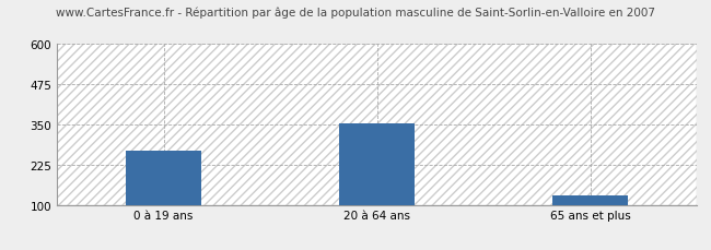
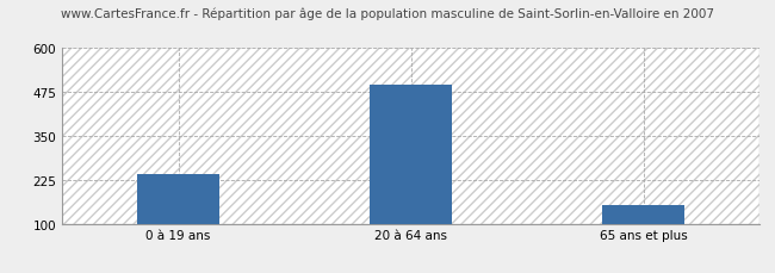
0 à 19 ans: 270 -> 240
20 à 64 ans: 355 -> 497
65 ans et plus: 130 -> 152
